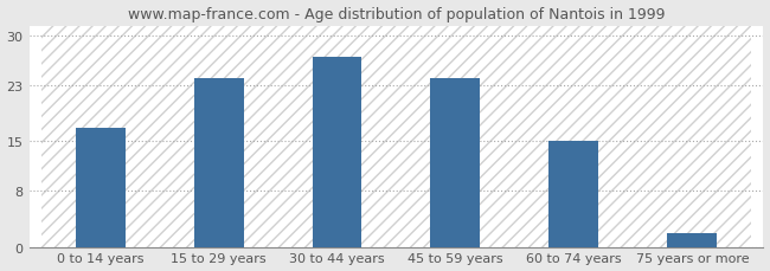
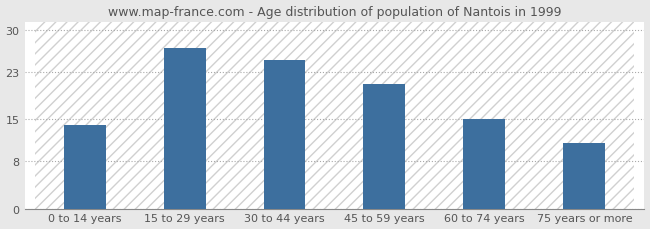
0 to 14 years: 17 -> 14
15 to 29 years: 24 -> 27
30 to 44 years: 27 -> 25
45 to 59 years: 24 -> 21
75 years or more: 2 -> 11
